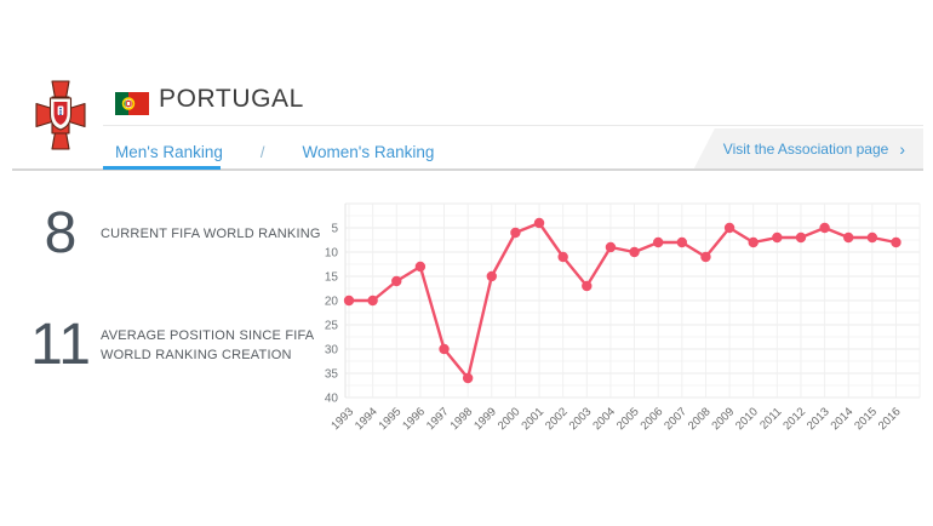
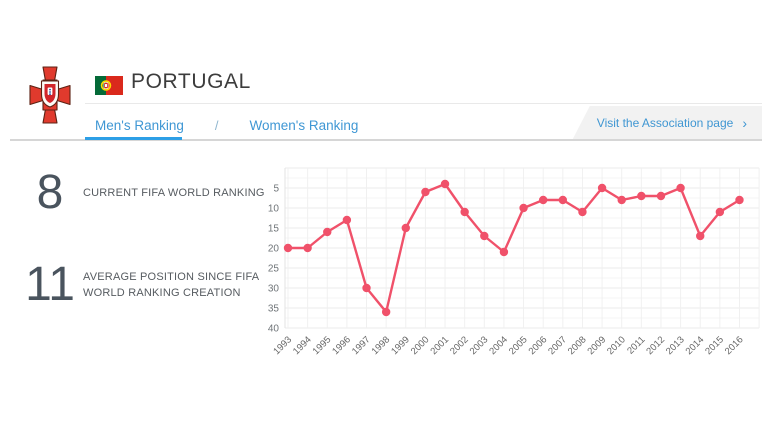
2004: 9 -> 21
2014: 7 -> 17
2015: 7 -> 11
